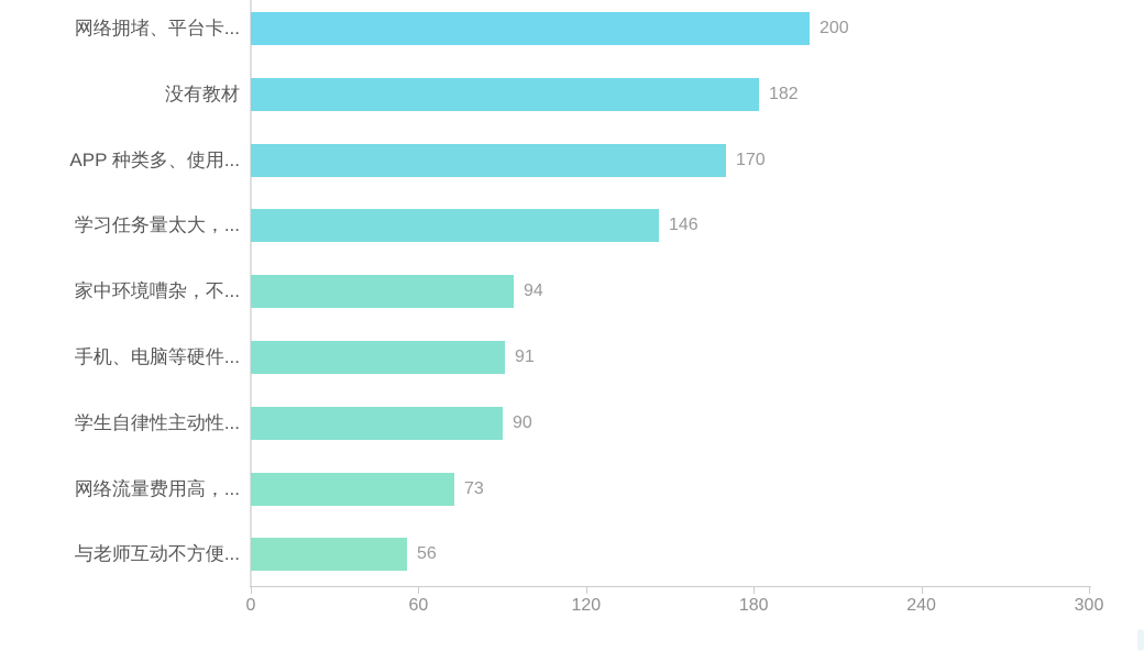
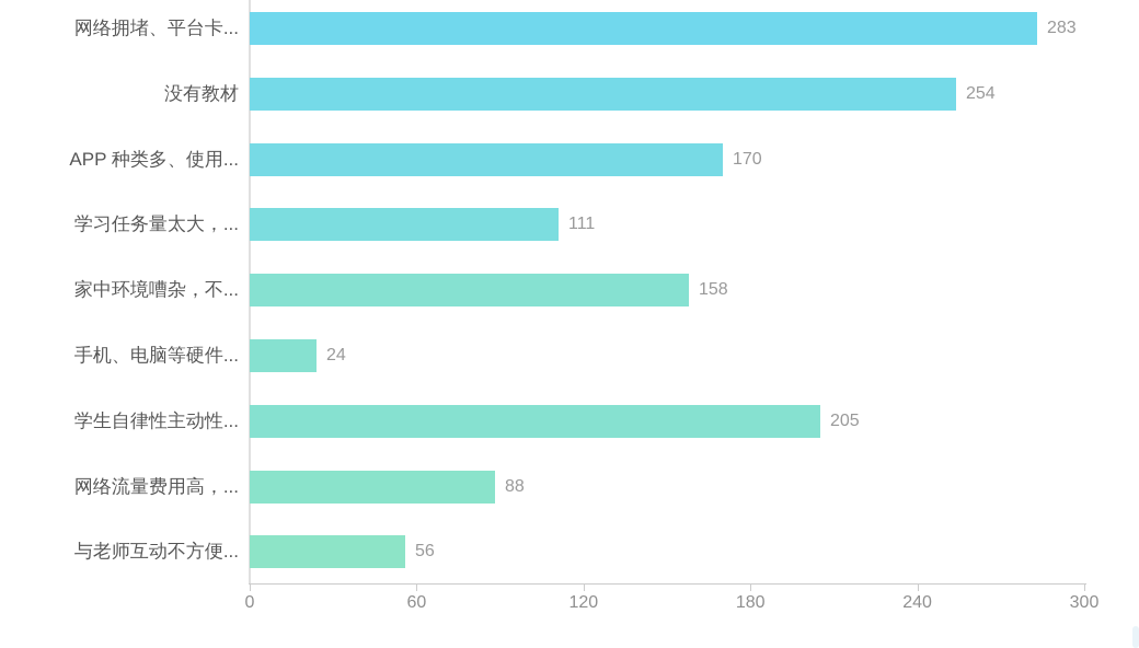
网络拥堵、平台卡...: 200 -> 283
没有教材: 182 -> 254
学习任务量太大，...: 146 -> 111
家中环境嘈杂，不...: 94 -> 158
手机、电脑等硬件...: 91 -> 24
学生自律性主动性...: 90 -> 205
网络流量费用高，...: 73 -> 88
